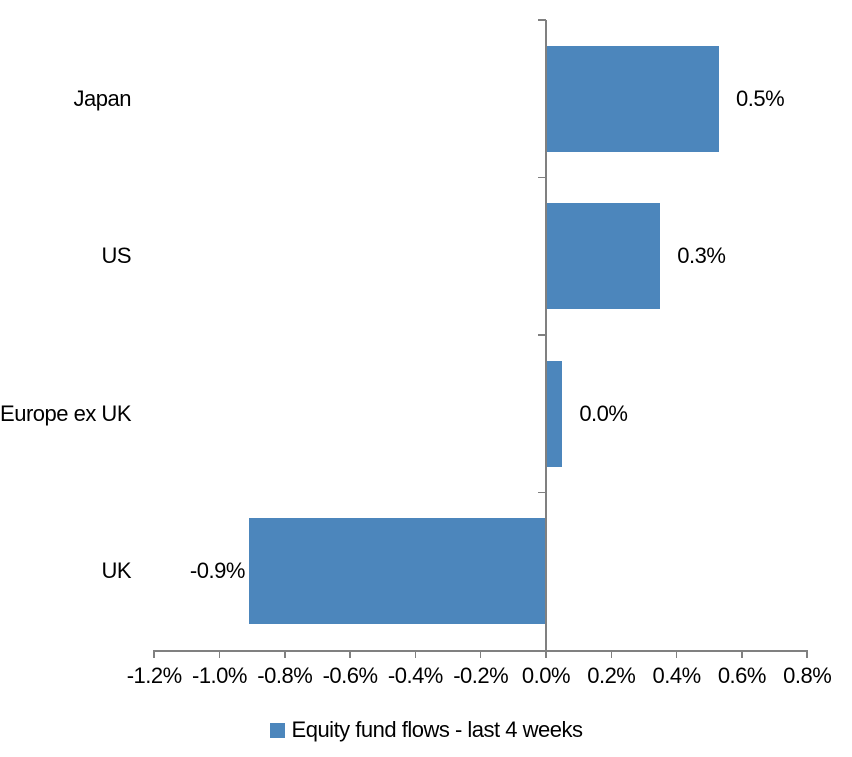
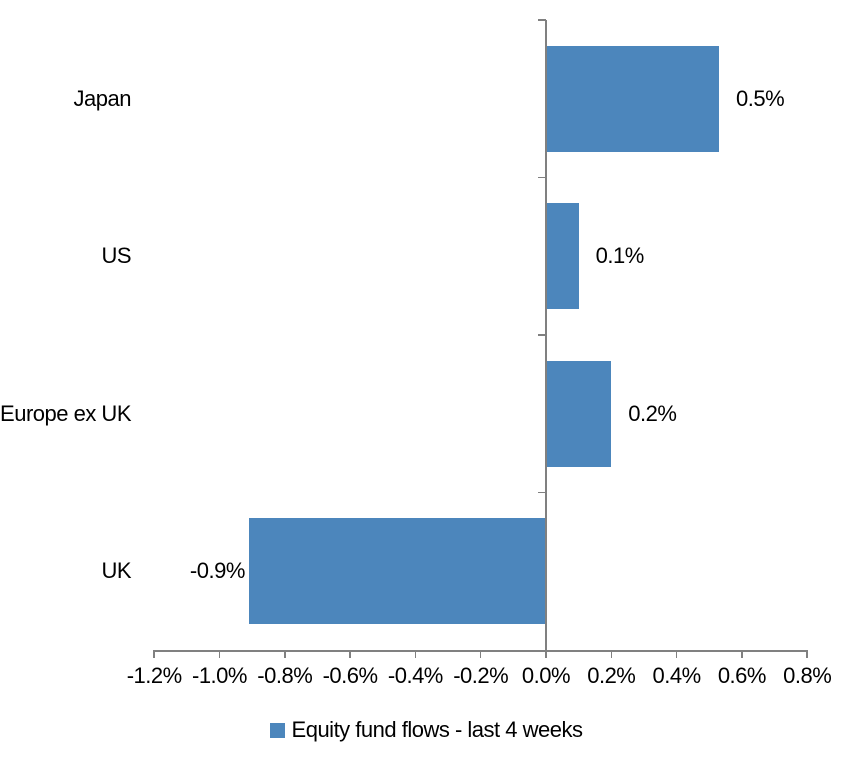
US: 0.3% -> 0.1%
Europe ex UK: 0.0% -> 0.2%
